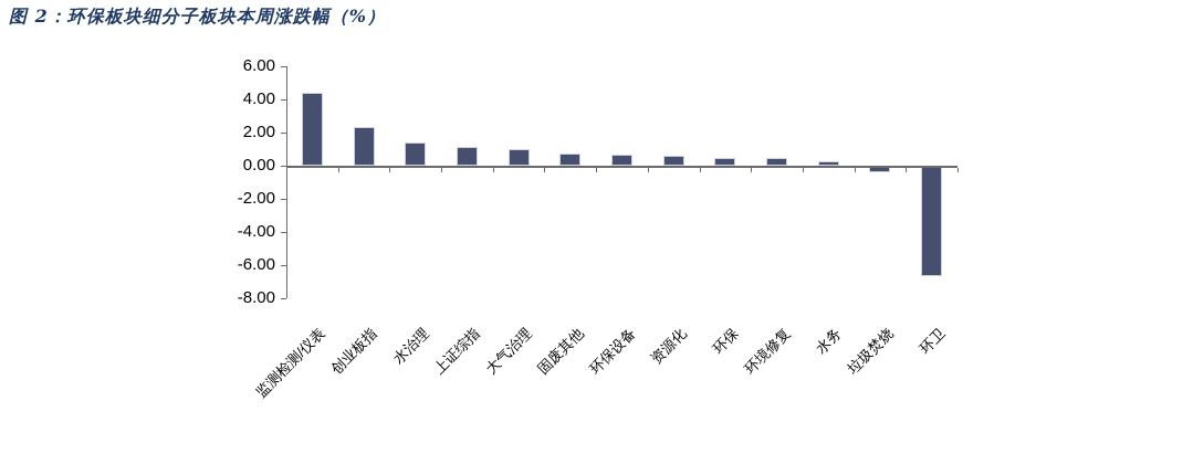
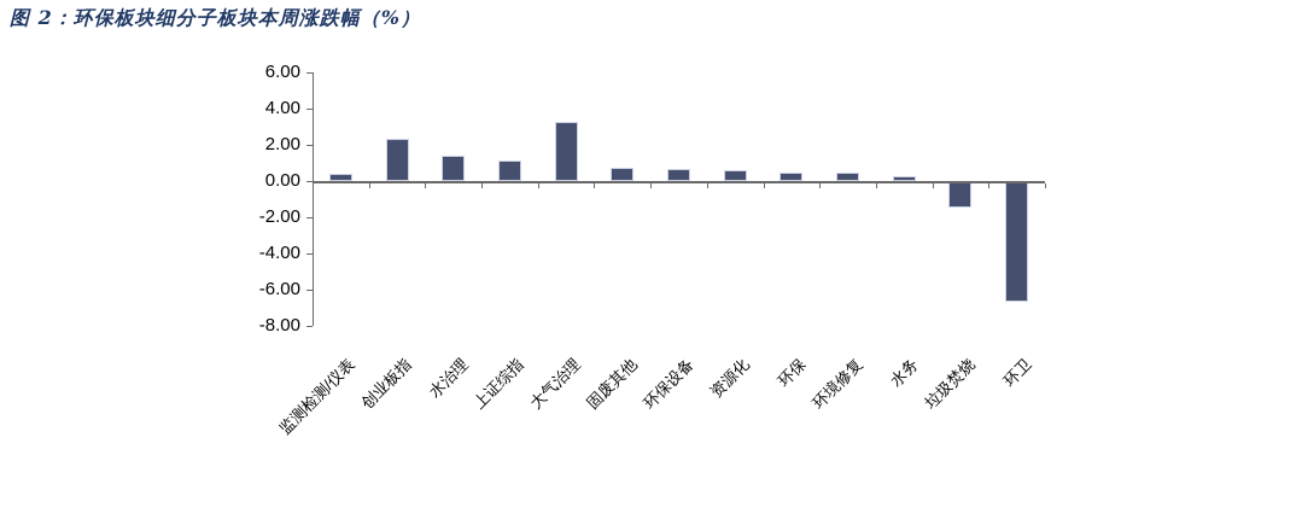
监测检测/仪表: 4.4 -> 0.4
大气治理: 1.0 -> 3.3
垃圾焚烧: -0.3 -> -1.4
